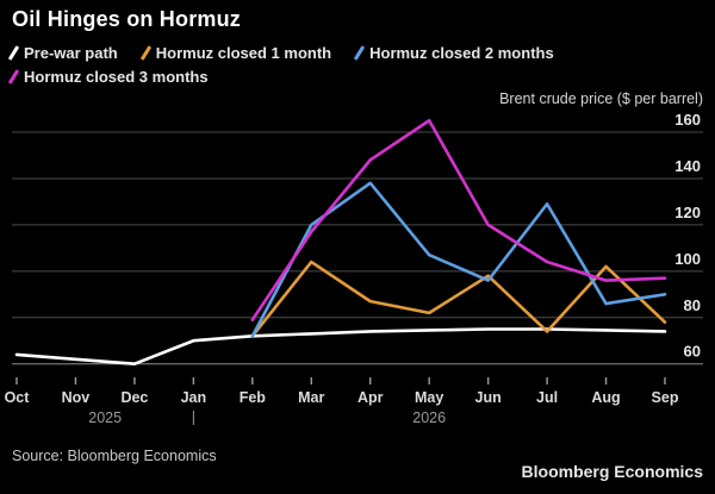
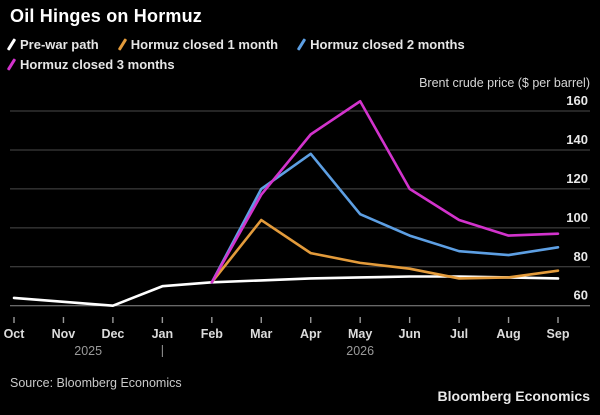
Hormuz closed 3 months/Feb: 79 -> 72
Hormuz closed 1 month/Jun: 98 -> 79
Hormuz closed 2 months/Jul: 129 -> 88
Hormuz closed 1 month/Aug: 102 -> 74
